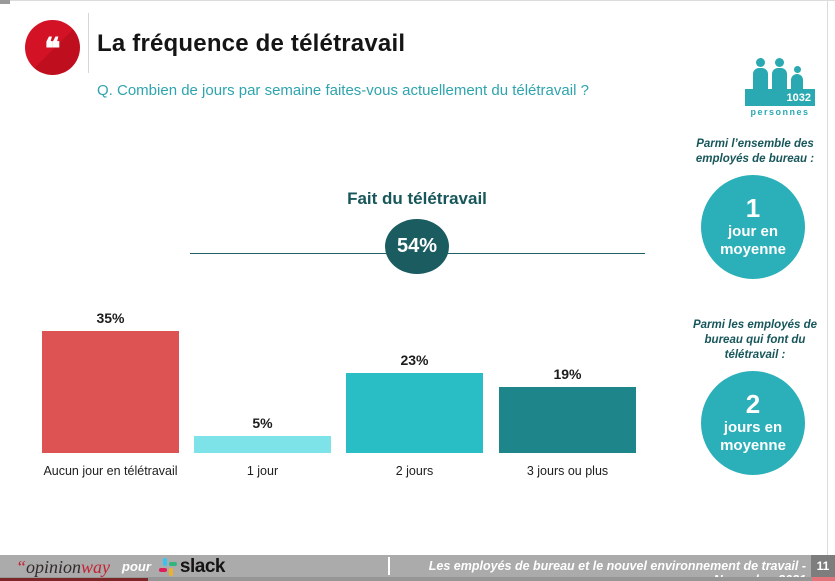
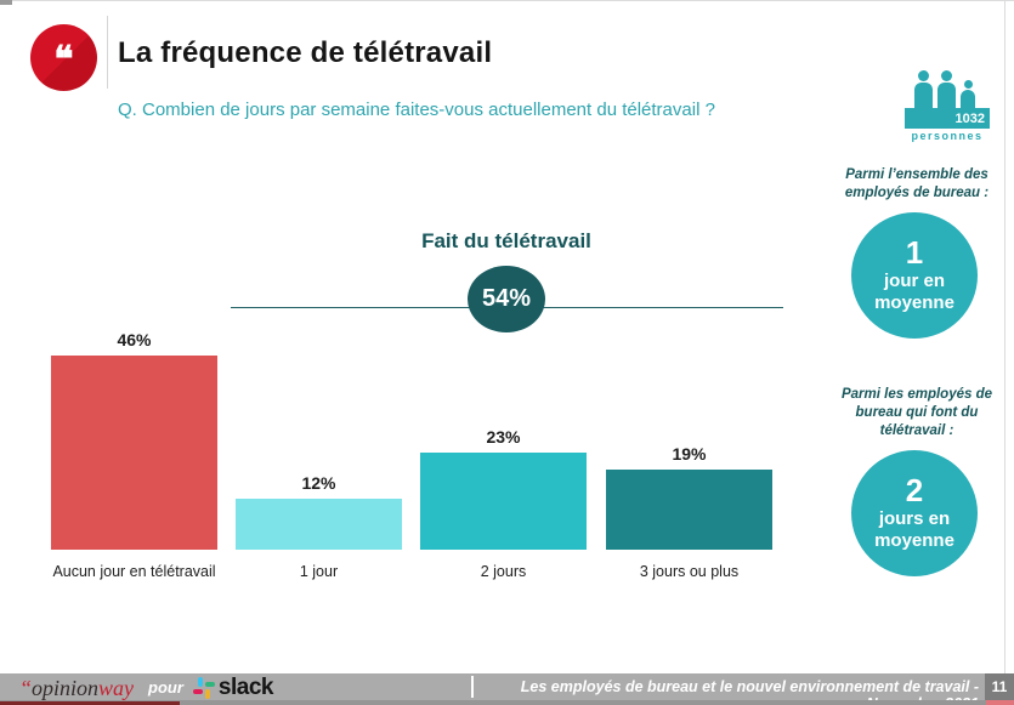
Aucun jour en télétravail: 35% -> 46%
1 jour: 5% -> 12%
